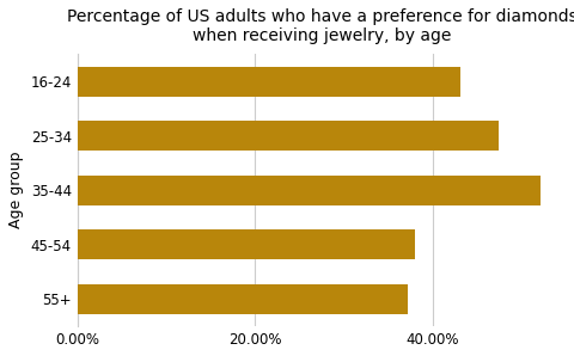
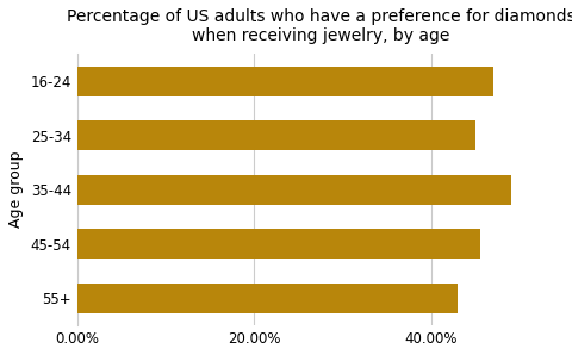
16-24: 43.2% -> 47.0%
25-34: 47.4% -> 45.0%
35-44: 52.2% -> 49.0%
45-54: 38.0% -> 45.5%
55+: 37.2% -> 43.0%
